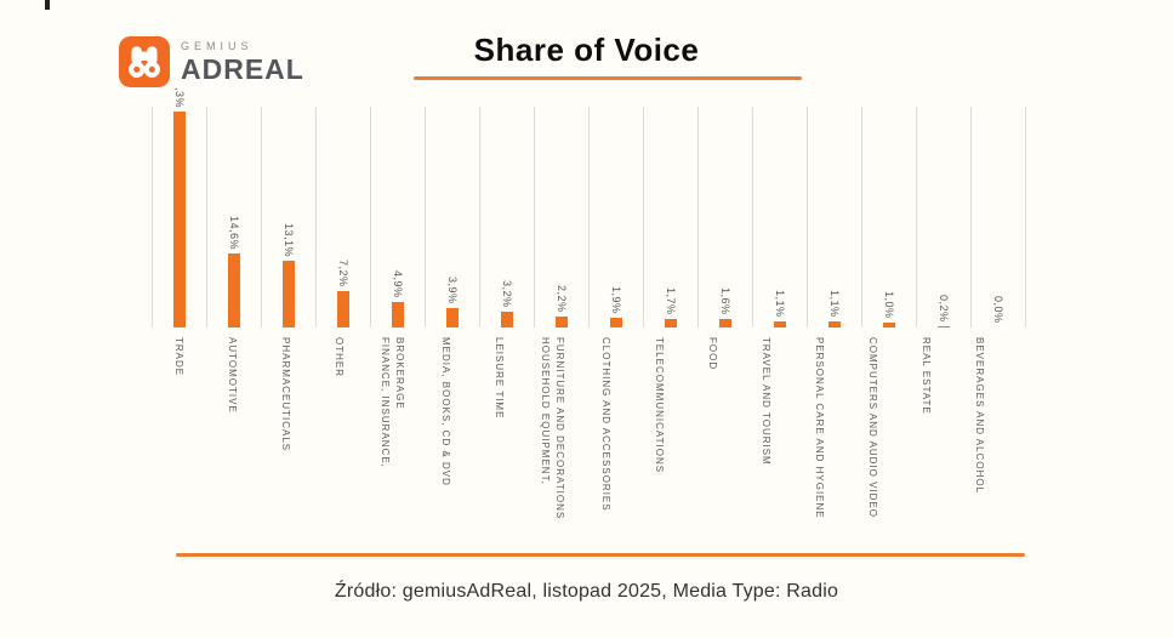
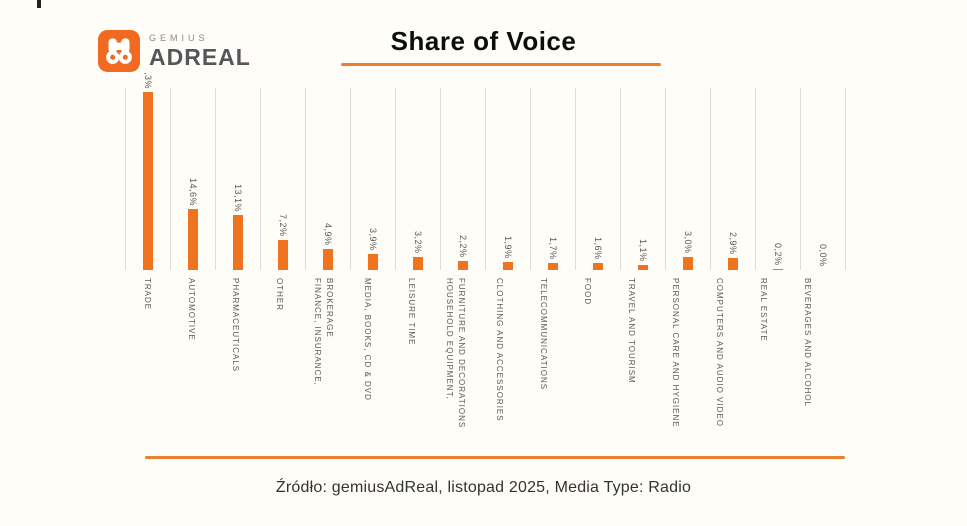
PERSONAL CARE AND HYGIENE: 1,1% -> 3,0%
COMPUTERS AND AUDIO VIDEO: 1,0% -> 2,9%
